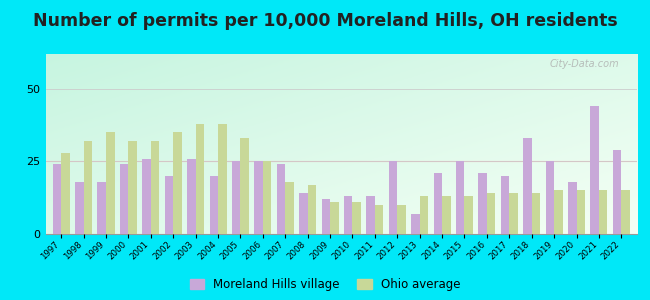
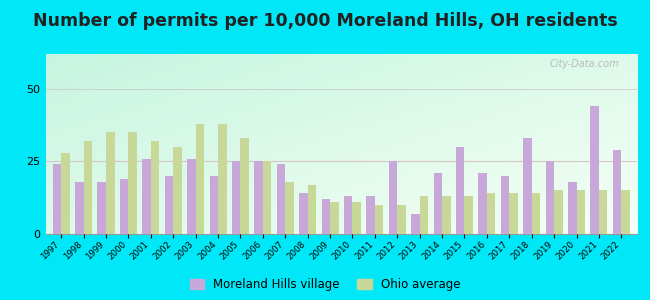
Moreland Hills village/2000: 24 -> 19
Ohio average/2000: 32 -> 35
Ohio average/2002: 35 -> 30
Moreland Hills village/2015: 25 -> 30
